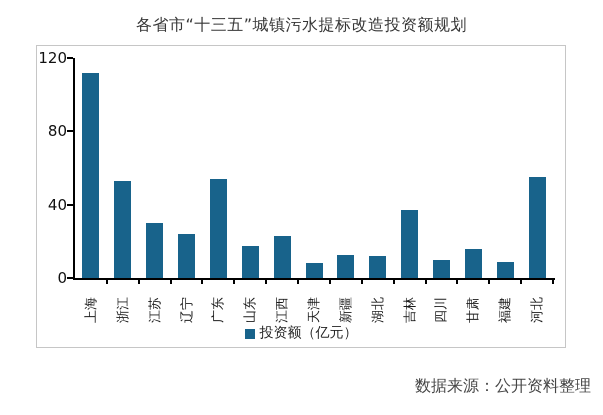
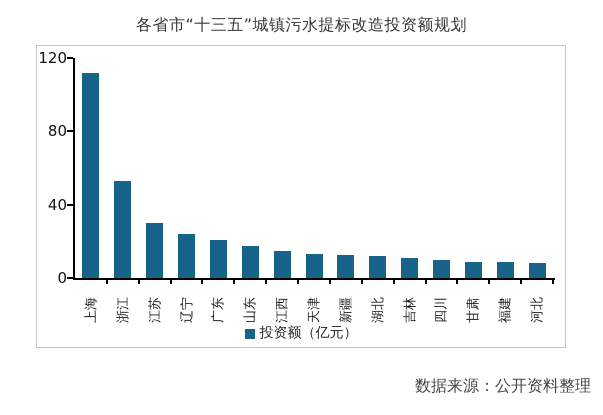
广东: 54 -> 20
江西: 23 -> 15
天津: 8 -> 13
吉林: 37 -> 11
甘肃: 16 -> 9
河北: 55 -> 8
